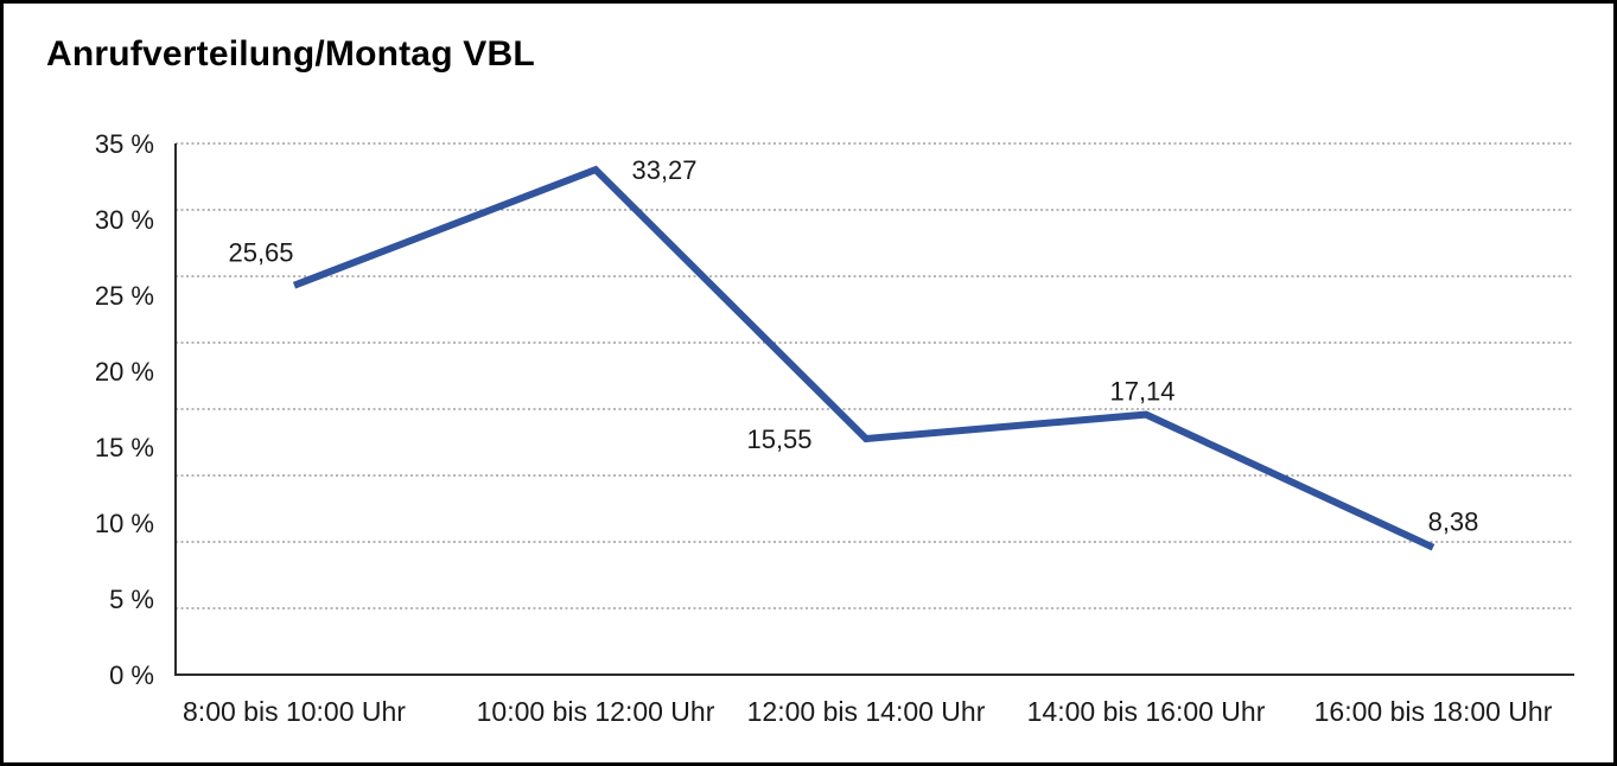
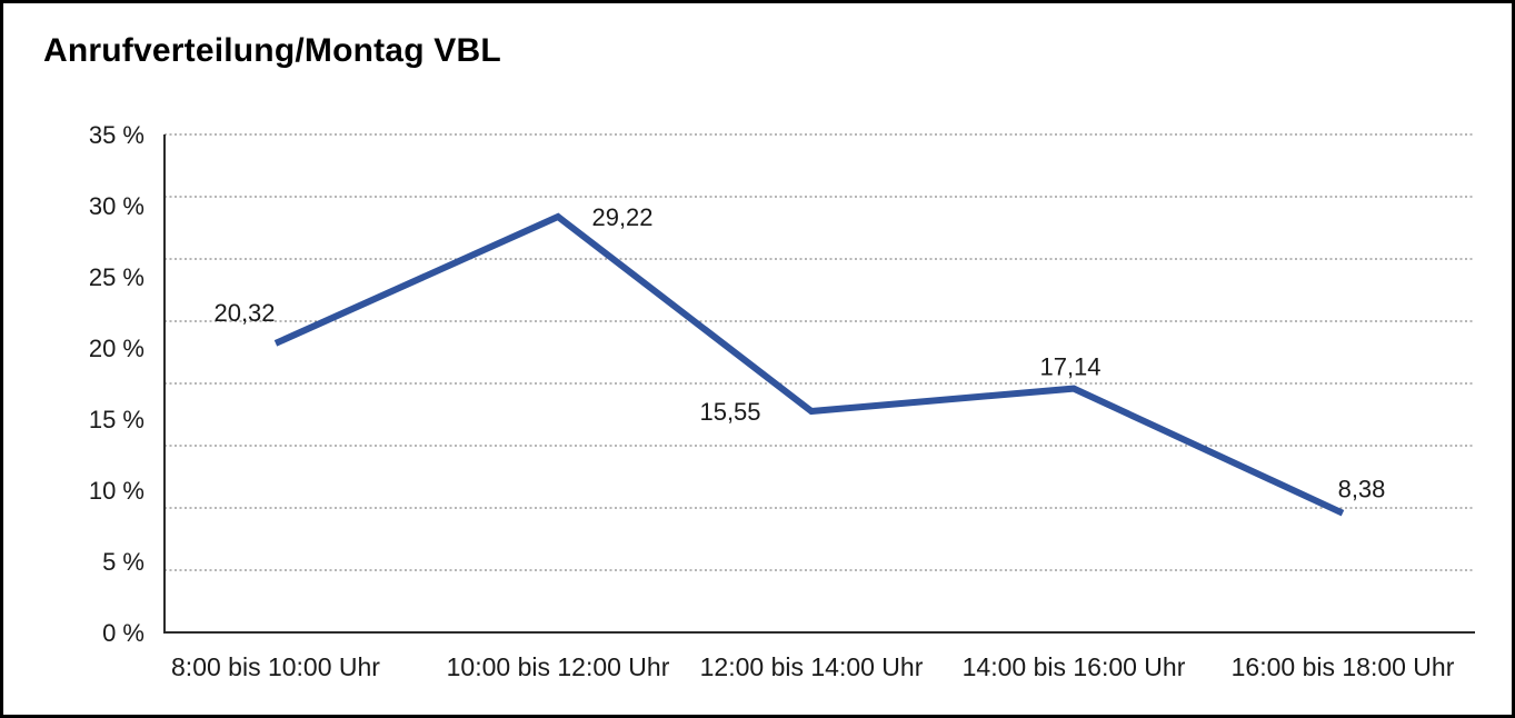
8:00 bis 10:00 Uhr: 25,65 -> 20,32
10:00 bis 12:00 Uhr: 33,27 -> 29,22
